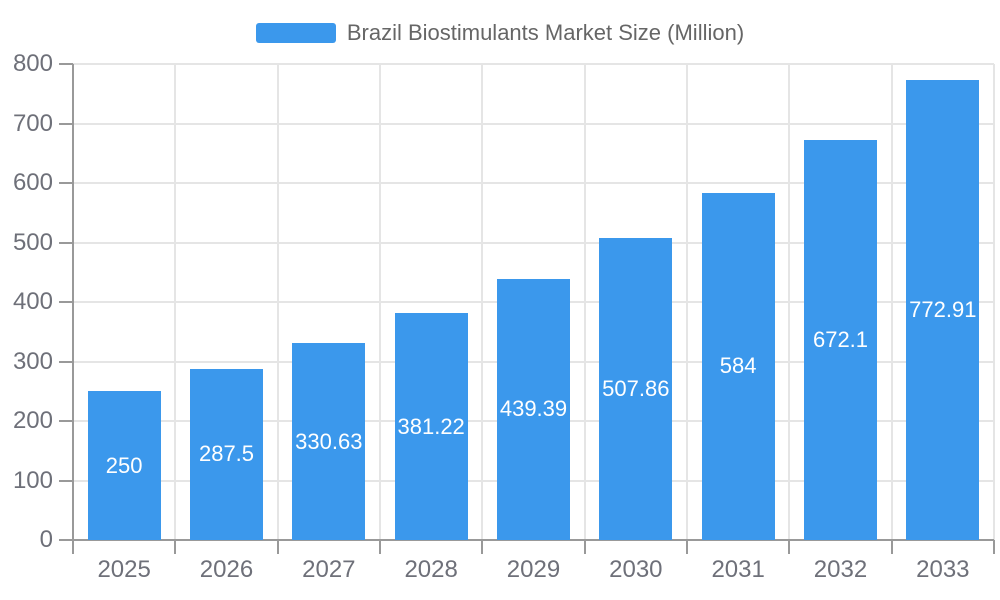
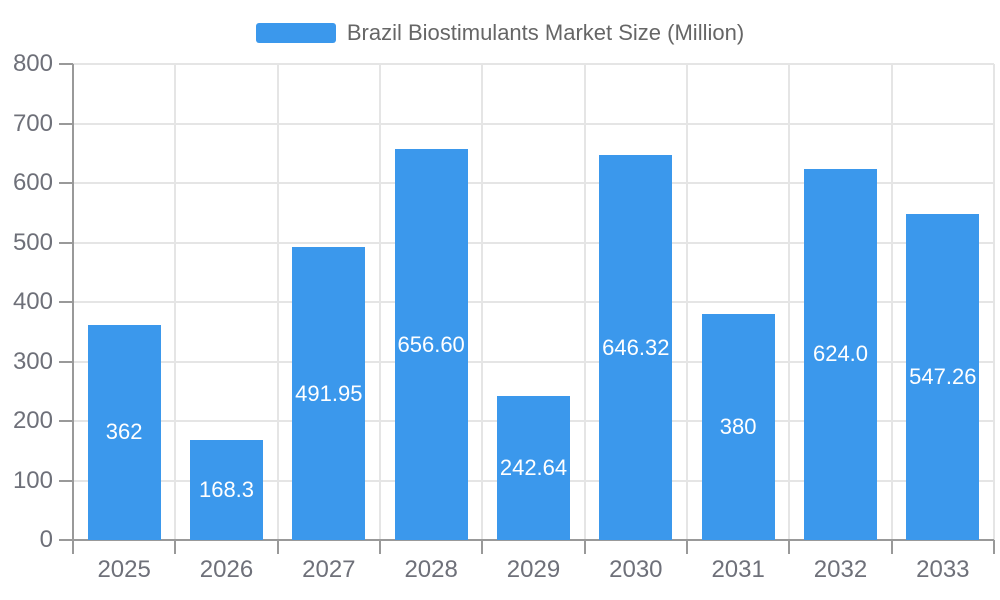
2025: 250 -> 362
2026: 287.5 -> 168.3
2027: 330.63 -> 491.95
2028: 381.22 -> 656.60
2029: 439.39 -> 242.64
2030: 507.86 -> 646.32
2031: 584 -> 380
2032: 672.1 -> 624.0
2033: 772.91 -> 547.26
